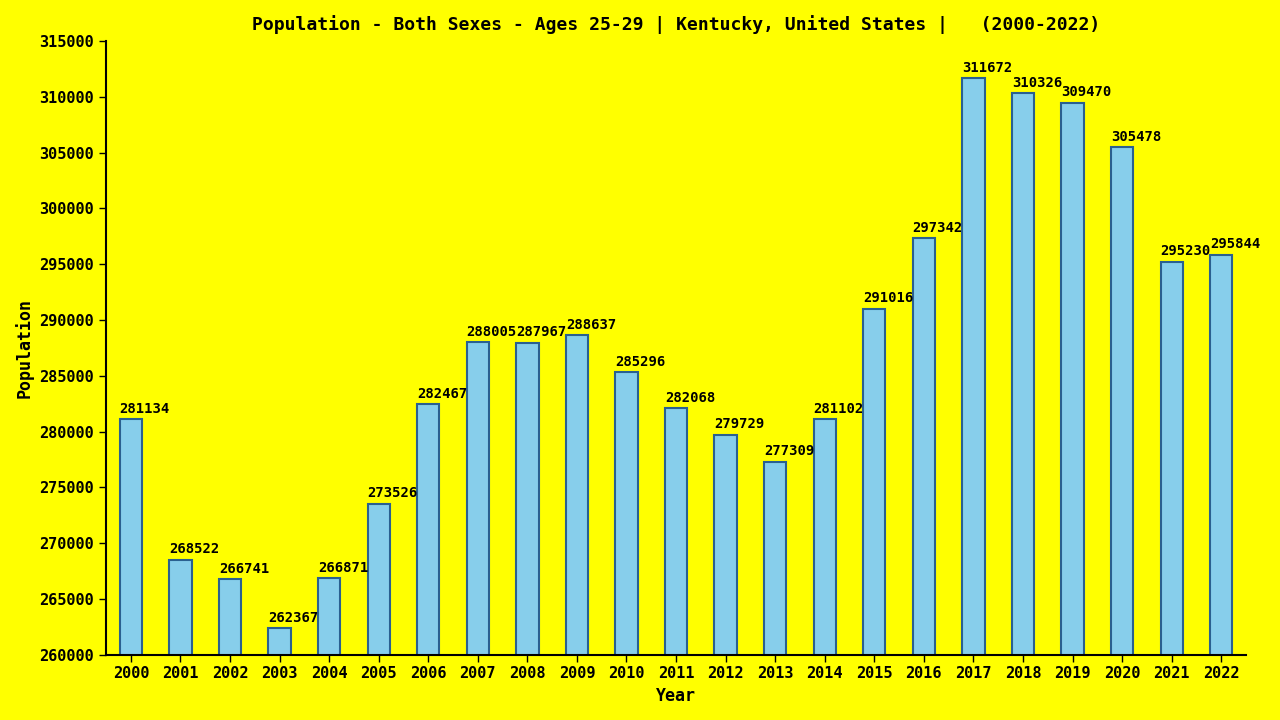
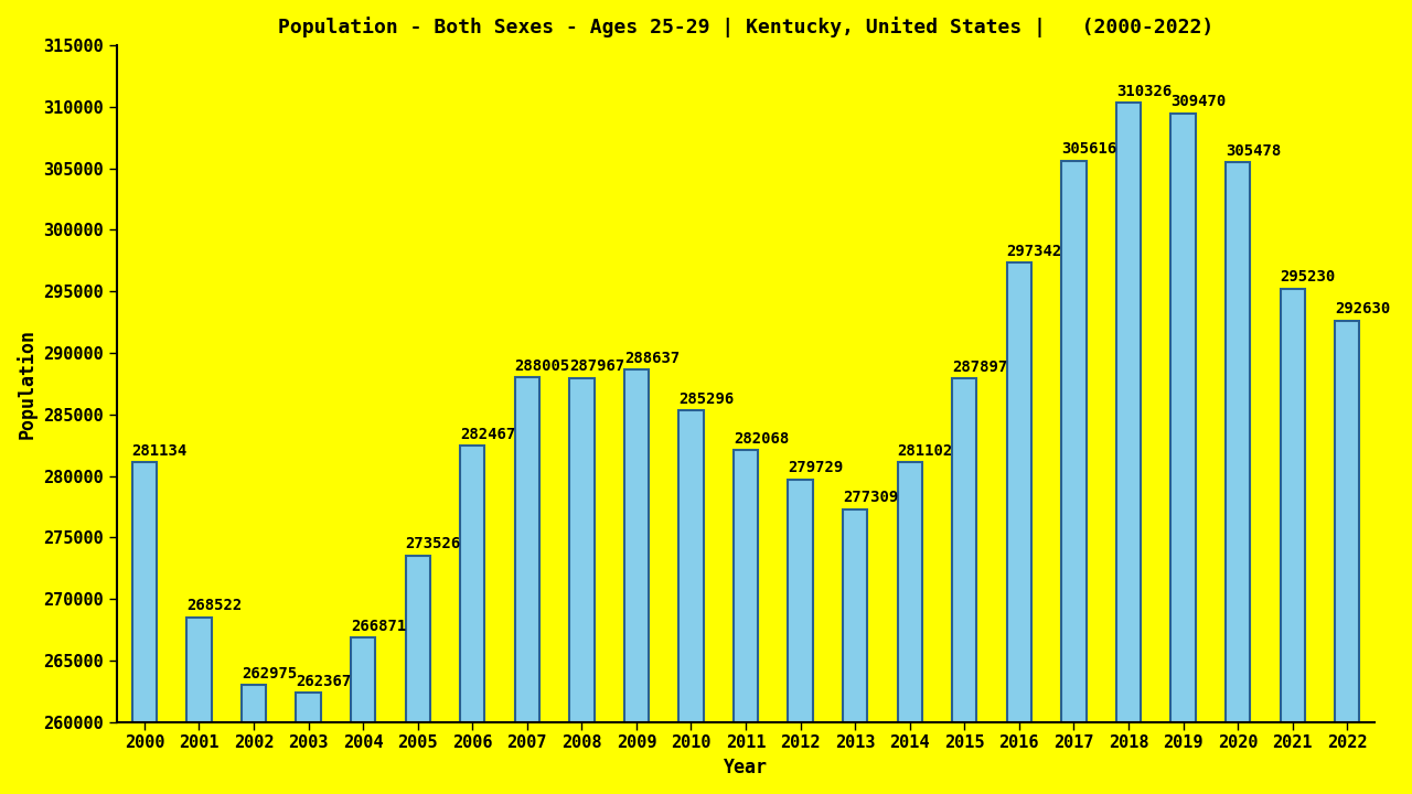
2002: 266741 -> 262975
2015: 291016 -> 287897
2017: 311672 -> 305616
2022: 295844 -> 292630
